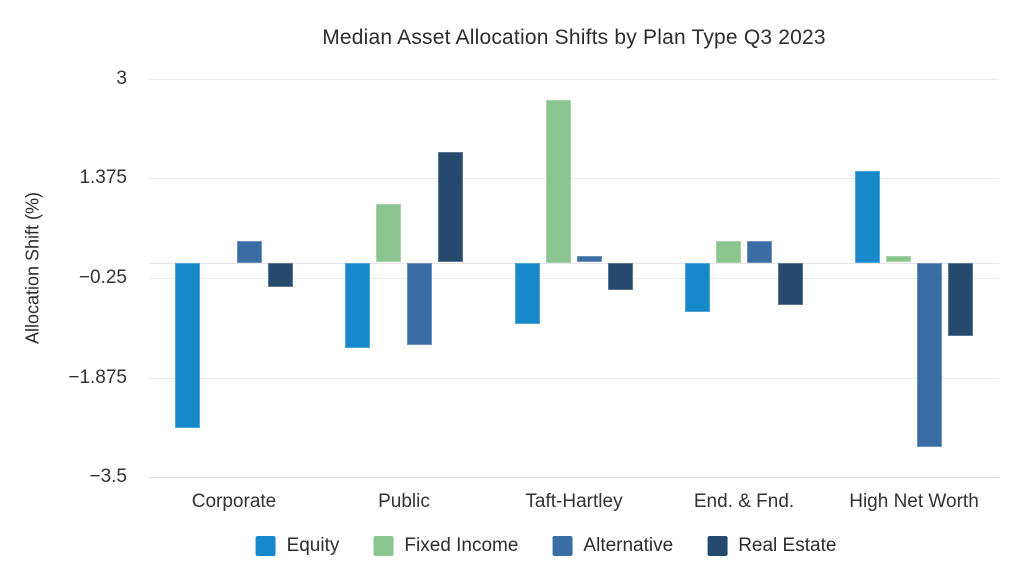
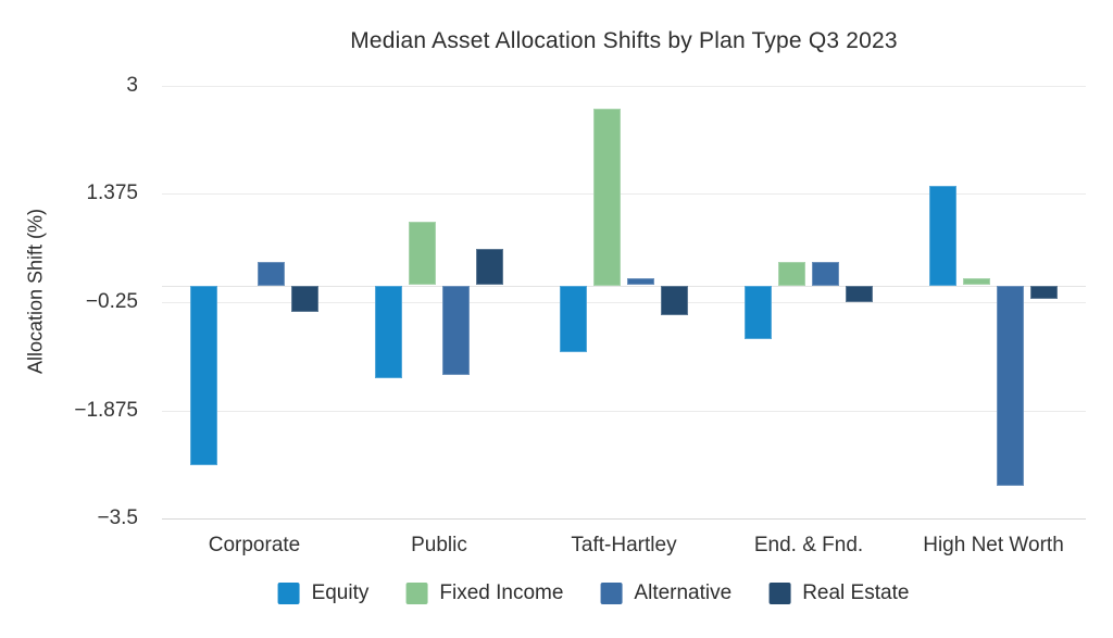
Real Estate/Public: 1.8 -> 0.6
Real Estate/End. & Fnd.: -0.7 -> -0.2
Real Estate/High Net Worth: -1.2 -> -0.2
